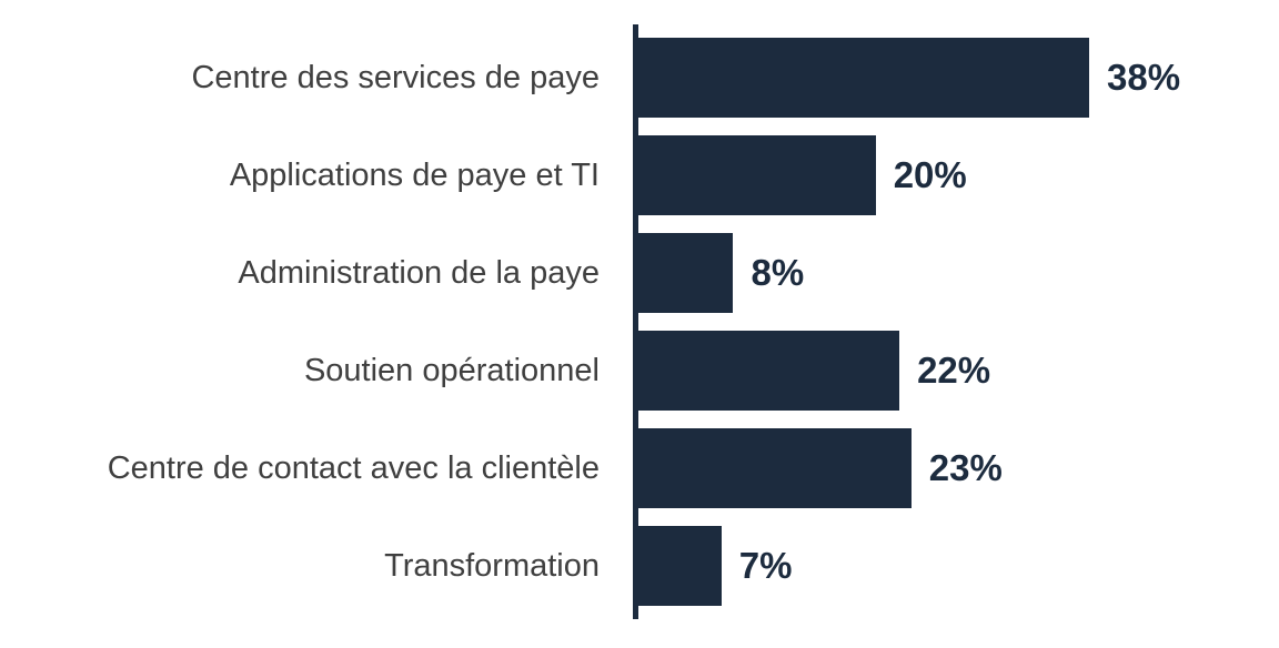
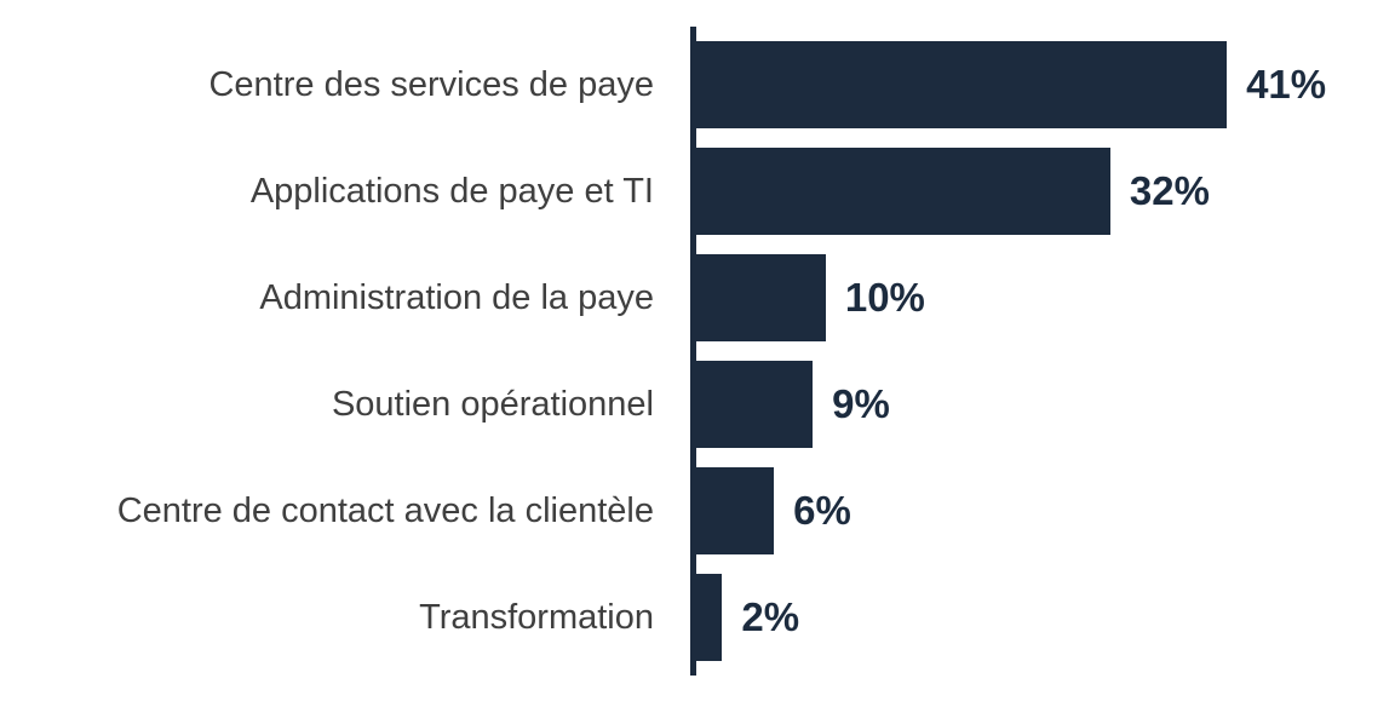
Centre des services de paye: 38% -> 41%
Applications de paye et TI: 20% -> 32%
Administration de la paye: 8% -> 10%
Soutien opérationnel: 22% -> 9%
Centre de contact avec la clientèle: 23% -> 6%
Transformation: 7% -> 2%
